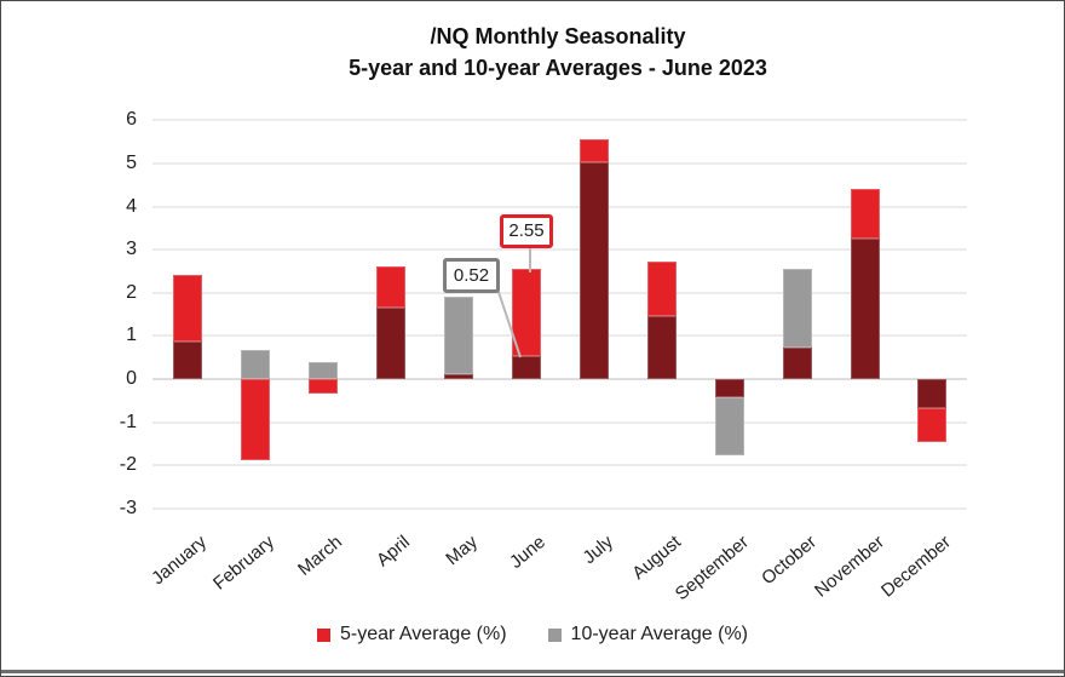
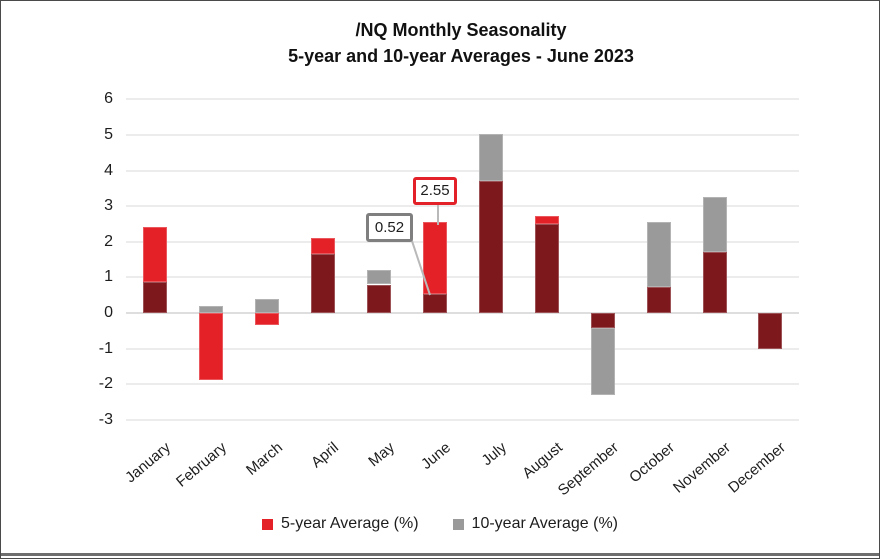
10-year Average (%)/February: 0.7 -> 0.2
5-year Average (%)/April: 2.6 -> 2.1
5-year Average (%)/May: 0.1 -> 0.8
10-year Average (%)/May: 1.9 -> 1.2
5-year Average (%)/July: 5.5 -> 3.7
10-year Average (%)/August: 1.4 -> 2.5
10-year Average (%)/September: -1.8 -> -2.3
5-year Average (%)/November: 4.4 -> 1.7
5-year Average (%)/December: -1.4 -> -1.0
10-year Average (%)/December: -0.7 -> -1.0
